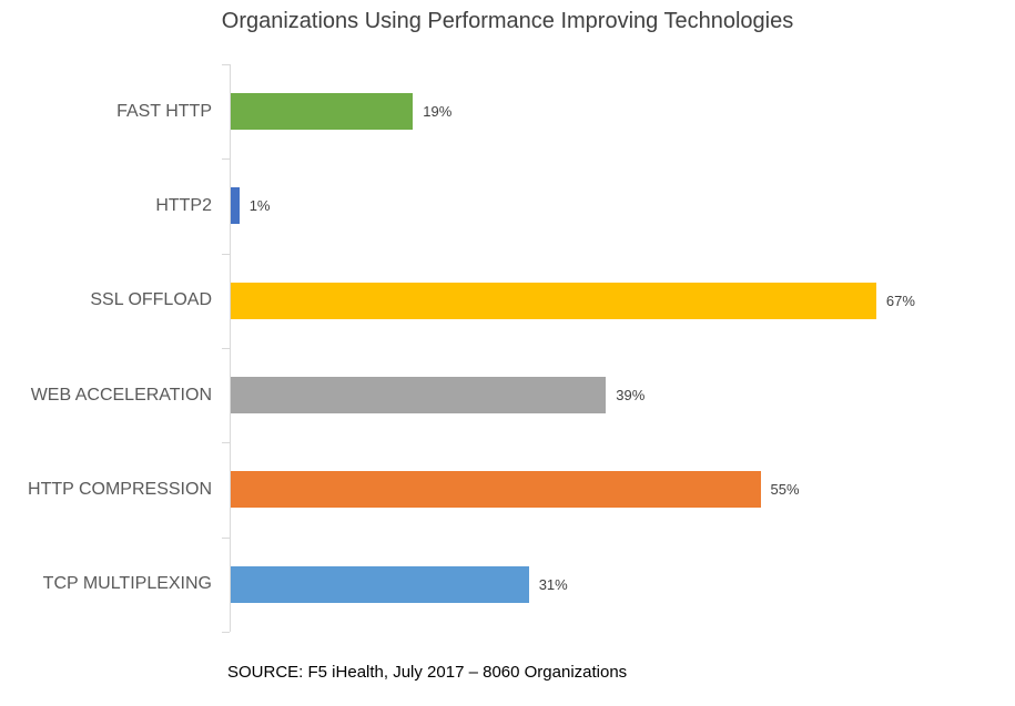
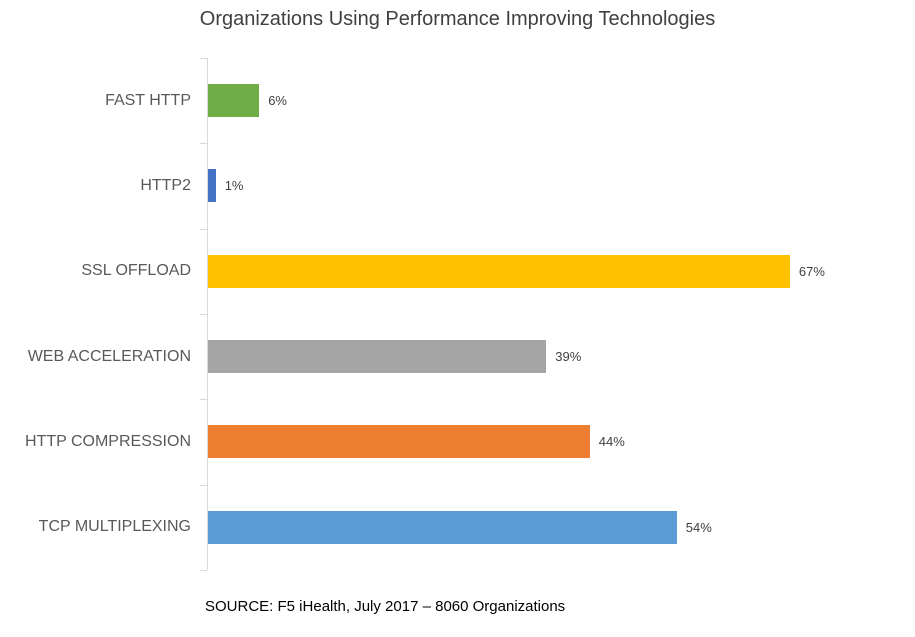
FAST HTTP: 19% -> 6%
HTTP COMPRESSION: 55% -> 44%
TCP MULTIPLEXING: 31% -> 54%
